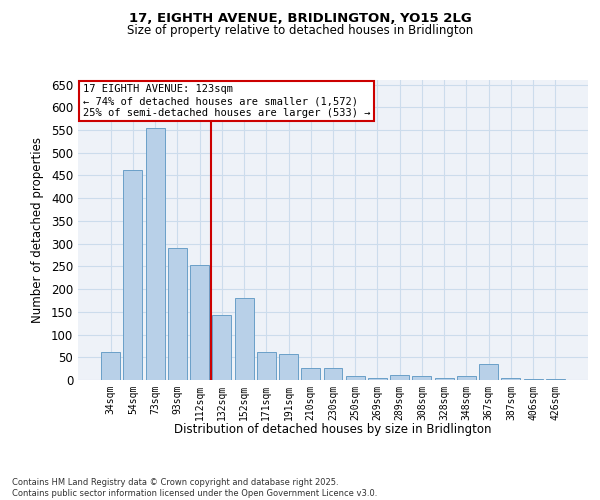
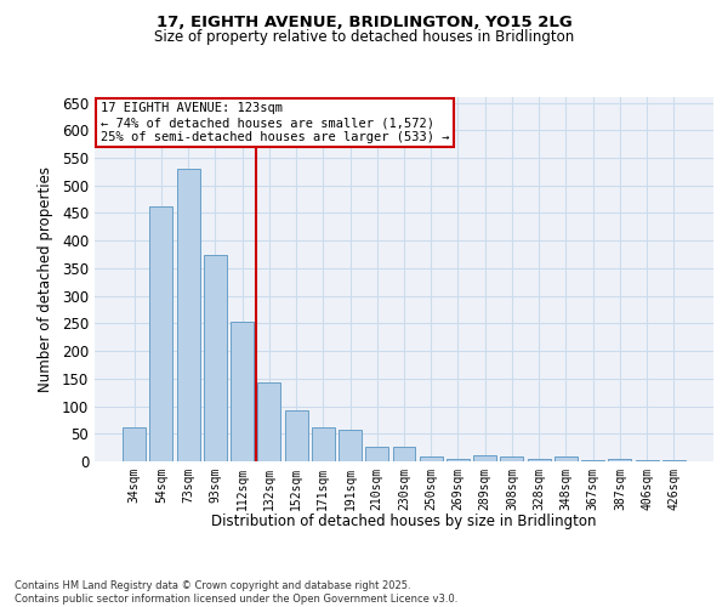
73sqm: 555 -> 530
93sqm: 290 -> 373
152sqm: 180 -> 93
367sqm: 35 -> 3
